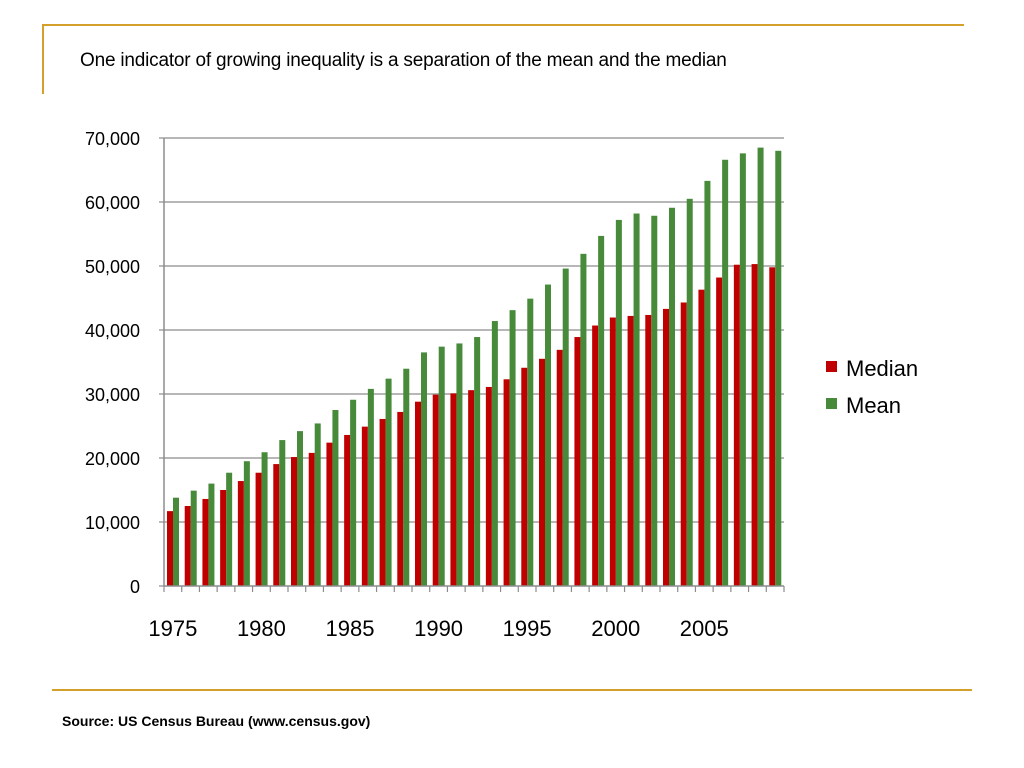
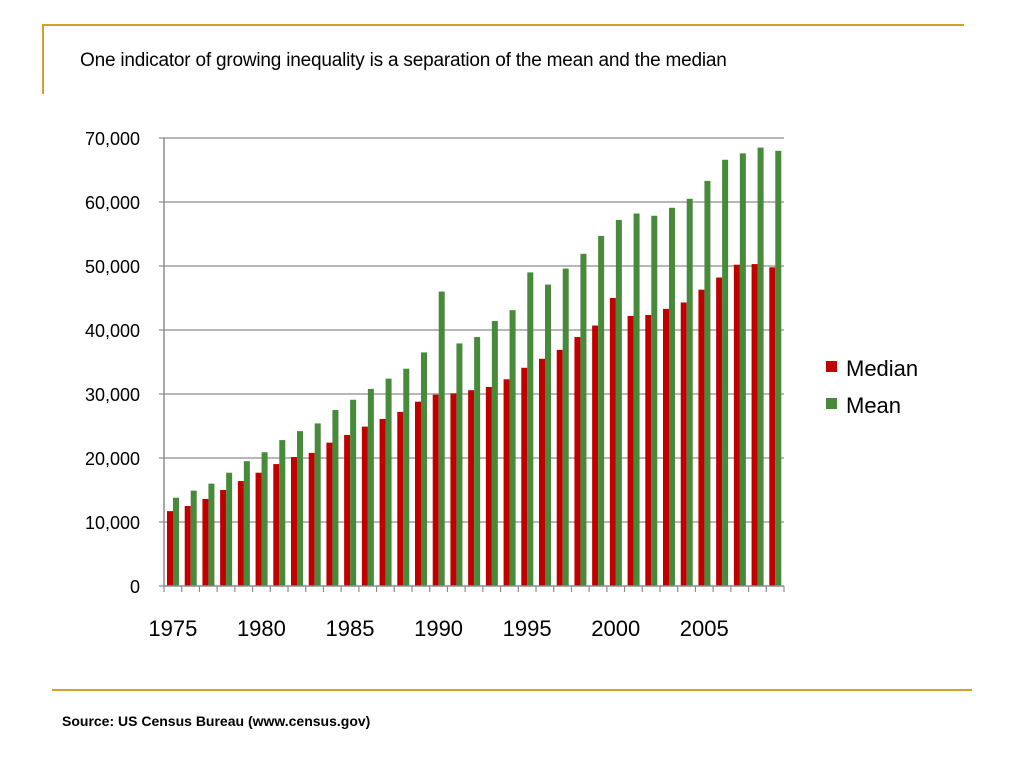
Mean/1990: 37000 -> 46000
Mean/1995: 45000 -> 49000
Median/2000: 42000 -> 45000
